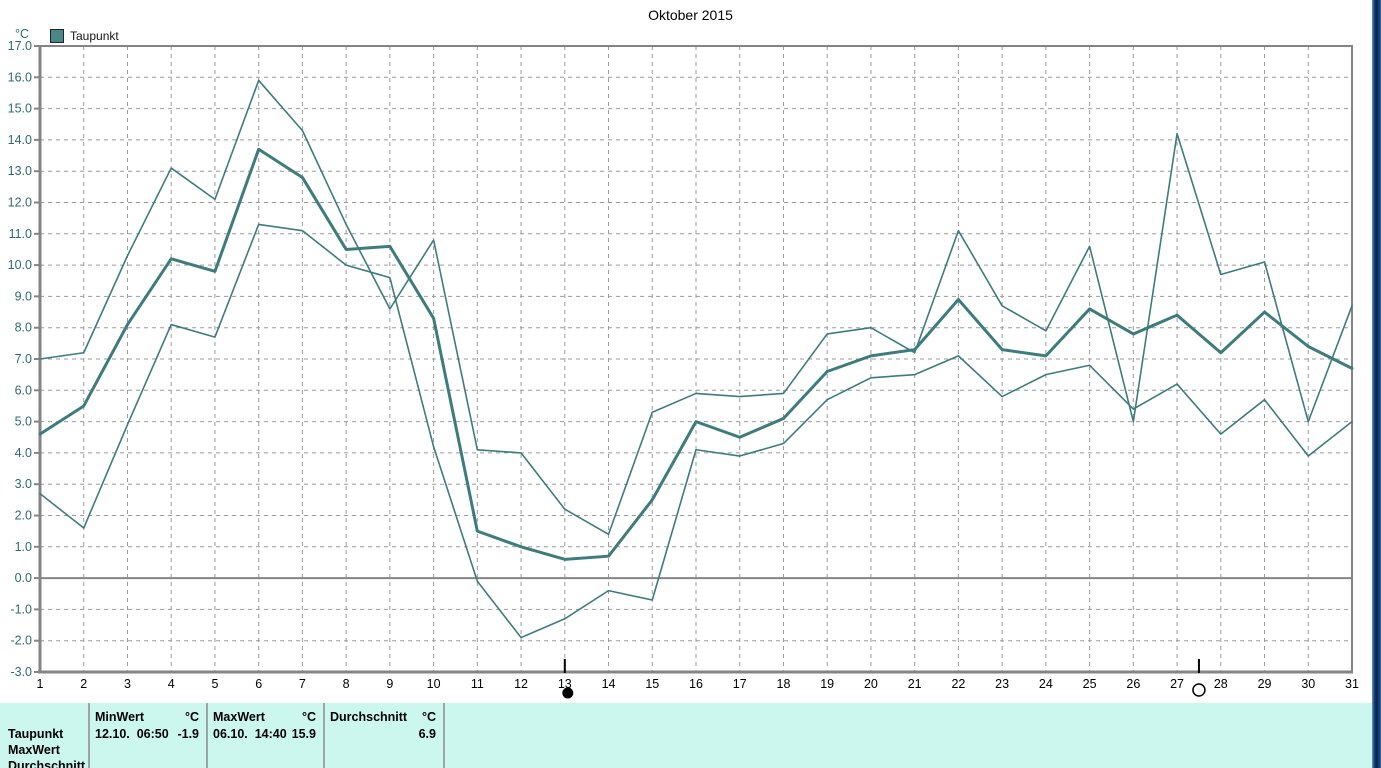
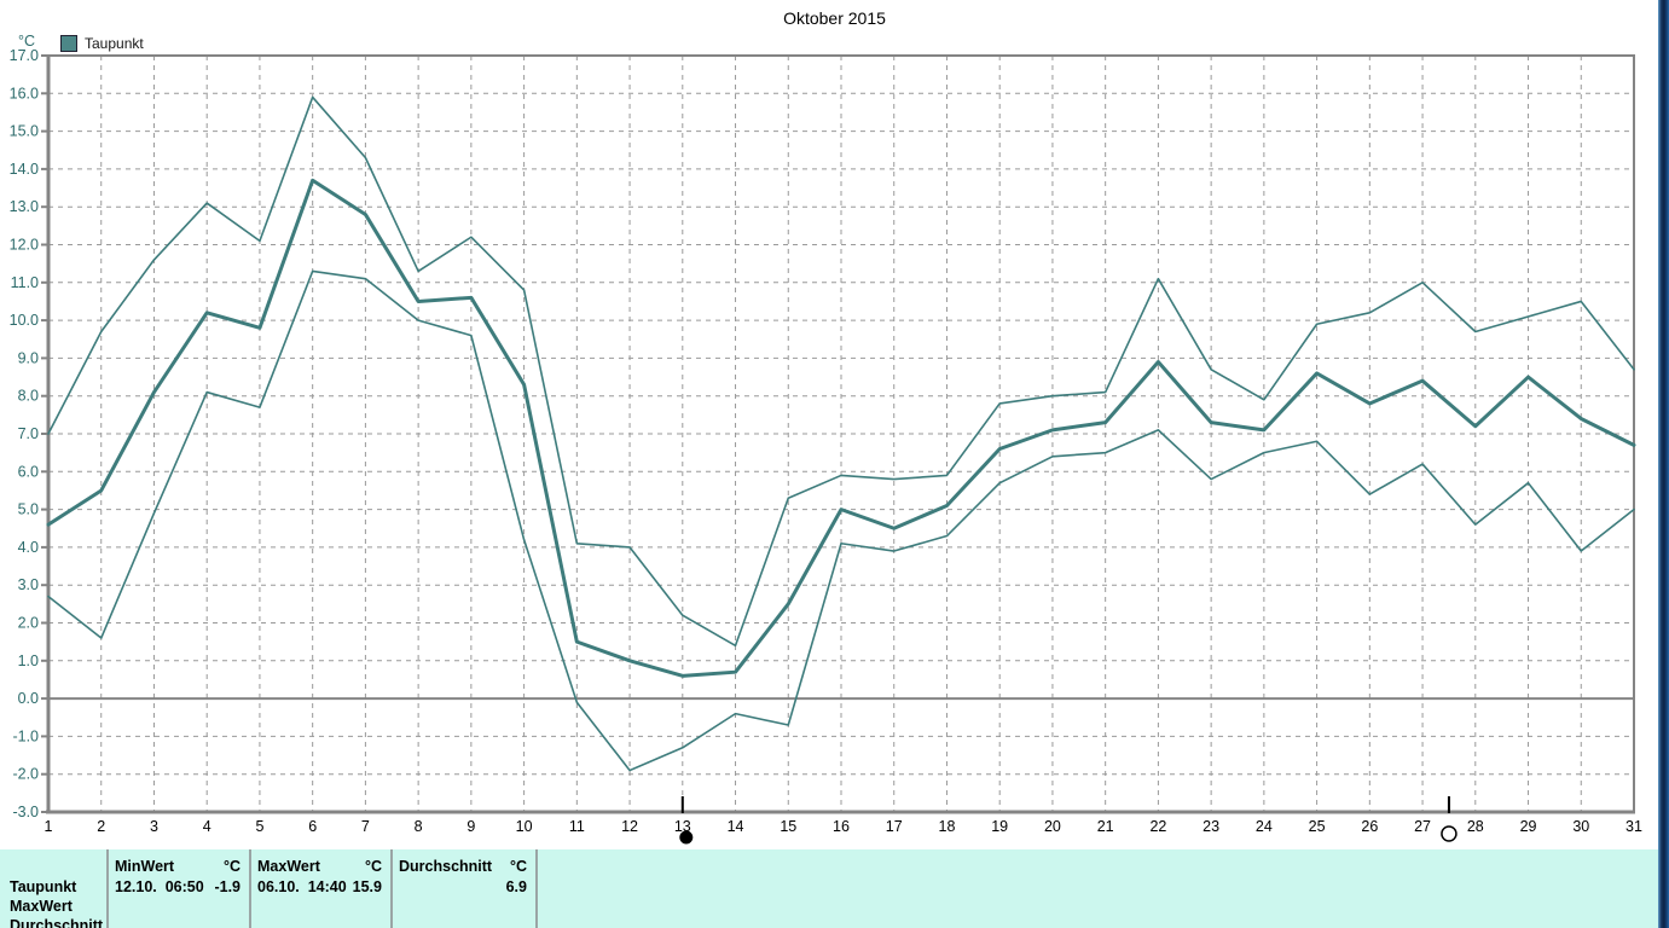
Taupunkt MaxWert/2: 7.2 -> 9.7
Taupunkt MaxWert/3: 10.3 -> 11.6
Taupunkt MaxWert/9: 8.6 -> 12.2
Taupunkt MaxWert/21: 7.2 -> 8.1
Taupunkt MaxWert/25: 10.6 -> 9.9
Taupunkt MaxWert/26: 5.0 -> 10.2
Taupunkt MaxWert/27: 14.2 -> 11.0
Taupunkt MaxWert/30: 5.0 -> 10.5
